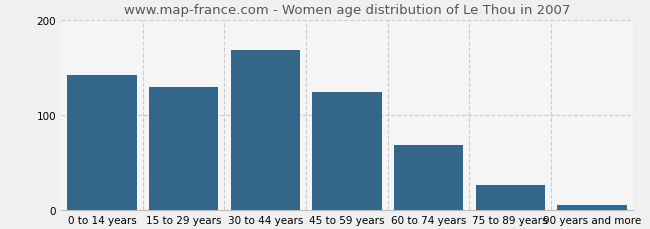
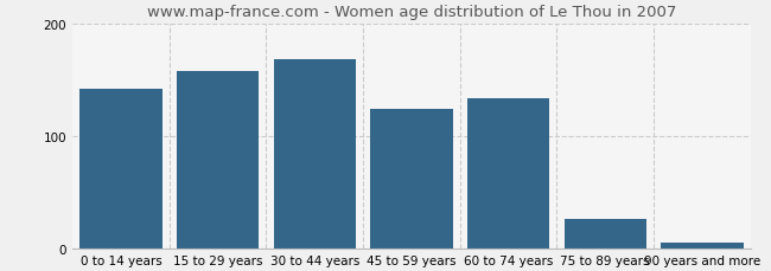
15 to 29 years: 130 -> 158
60 to 74 years: 68 -> 134
